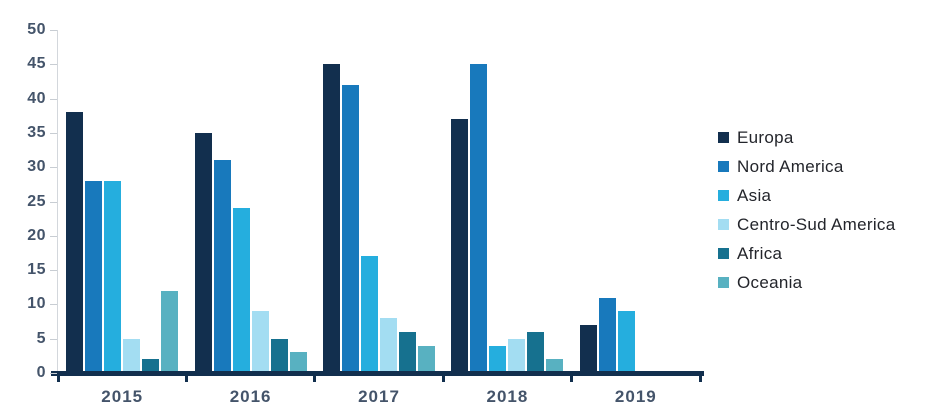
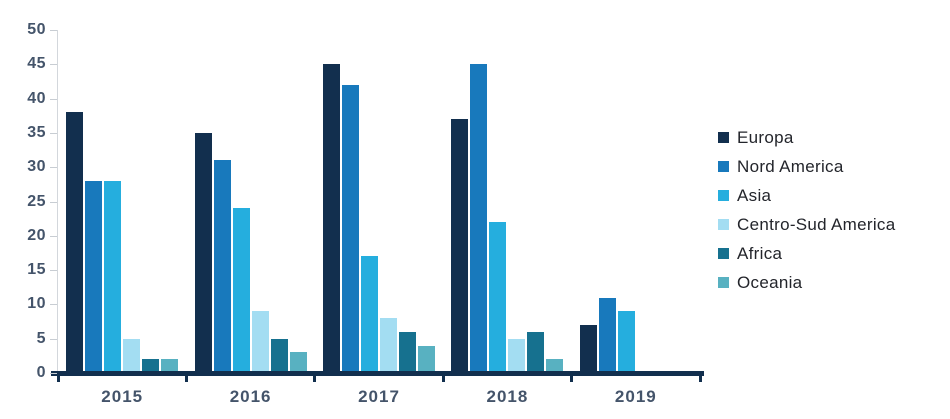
Oceania/2015: 12 -> 2
Asia/2018: 4 -> 22
